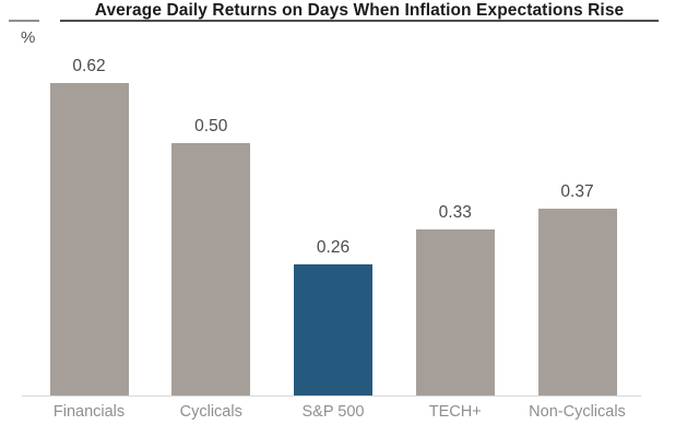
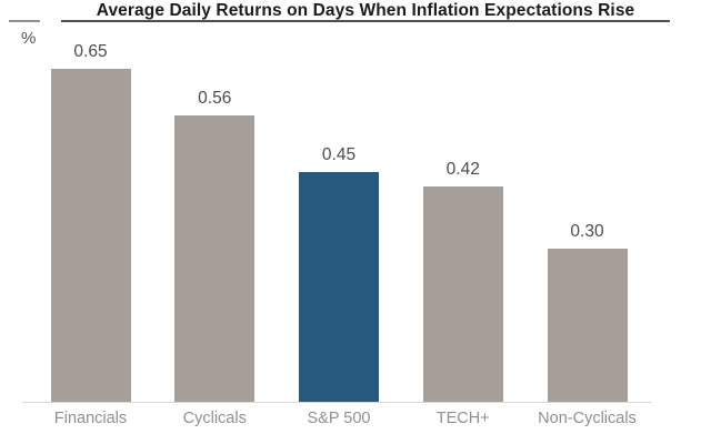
Financials: 0.62 -> 0.65
Cyclicals: 0.50 -> 0.56
S&P 500: 0.26 -> 0.45
TECH+: 0.33 -> 0.42
Non-Cyclicals: 0.37 -> 0.30
